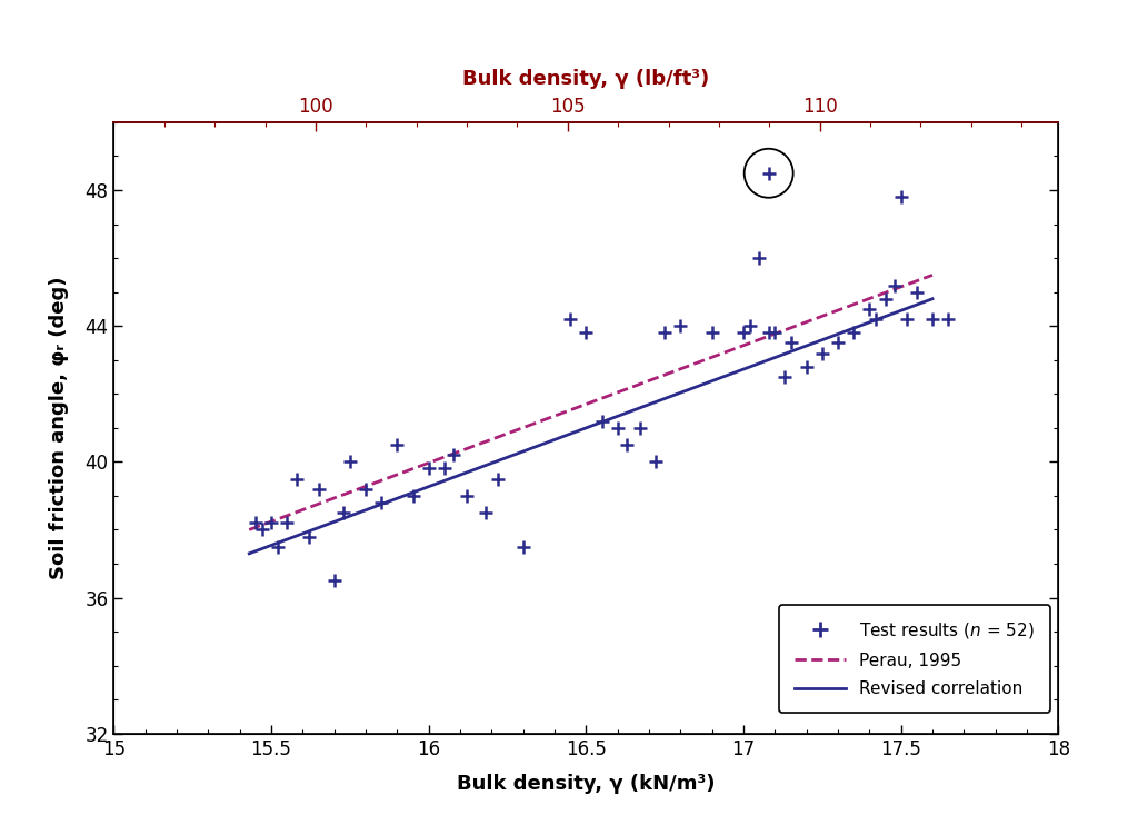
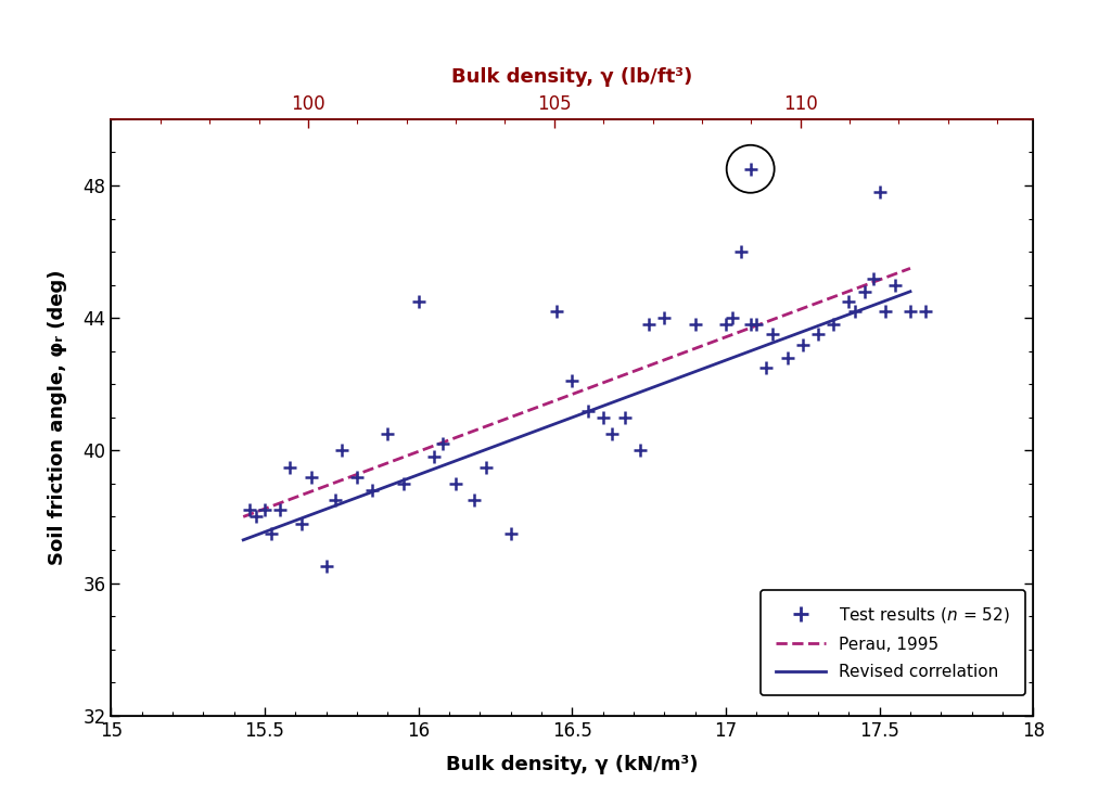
16: 39.8 -> 44.5
16.5: 43.8 -> 42.1
